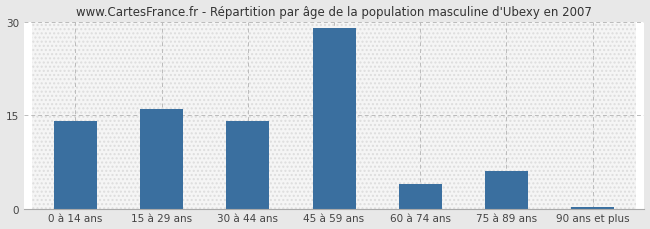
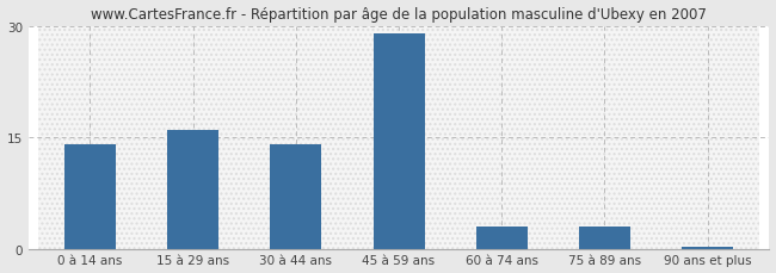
60 à 74 ans: 4.0 -> 3.0
75 à 89 ans: 6.0 -> 3.0
